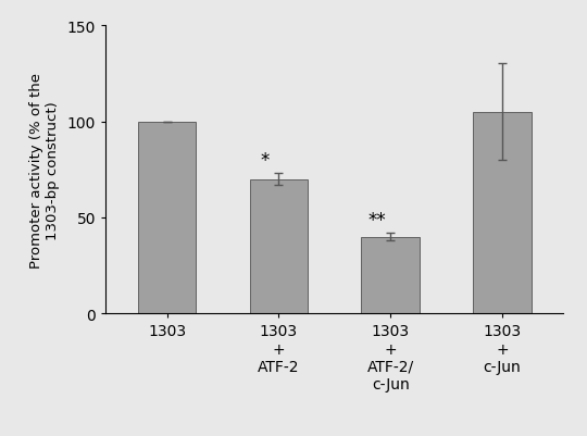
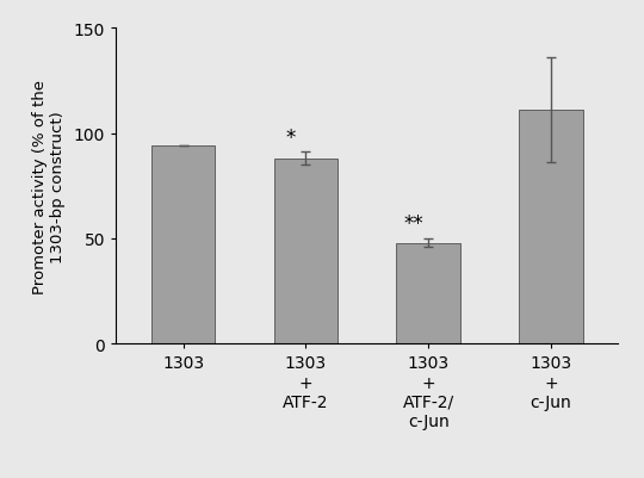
1303: 100 -> 94
1303 + ATF-2: 70 -> 88
1303 + ATF-2/ c-Jun: 40 -> 48
1303 + c-Jun: 105 -> 111
